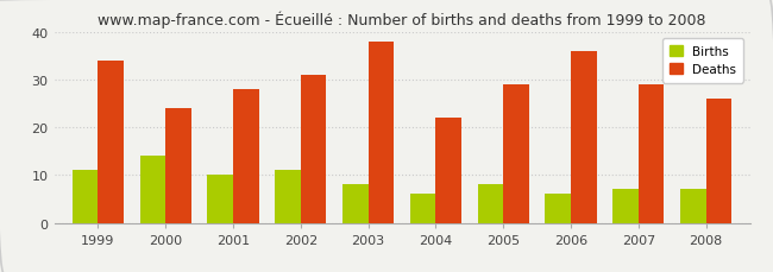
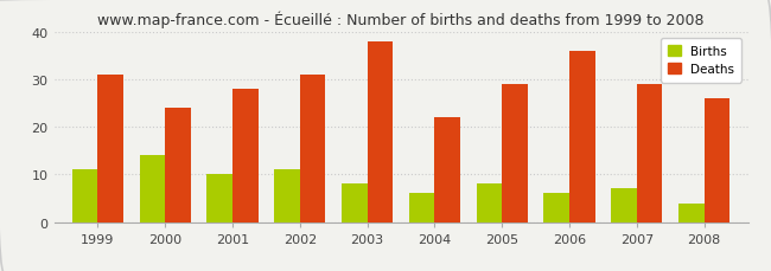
Deaths/1999: 34 -> 31
Births/2008: 7 -> 4
